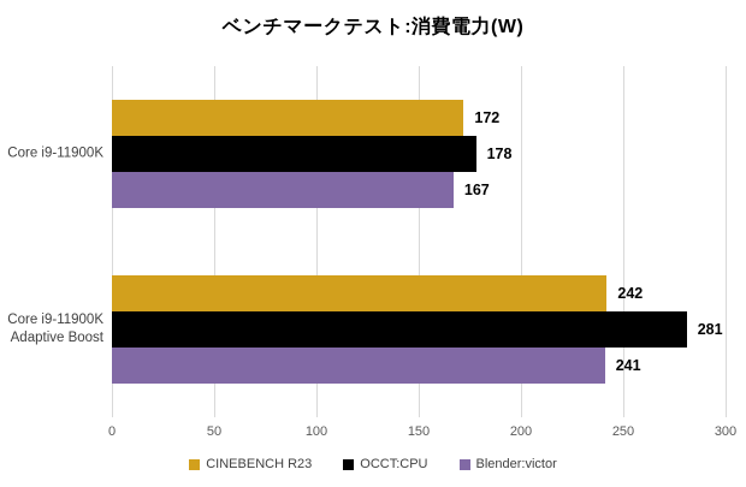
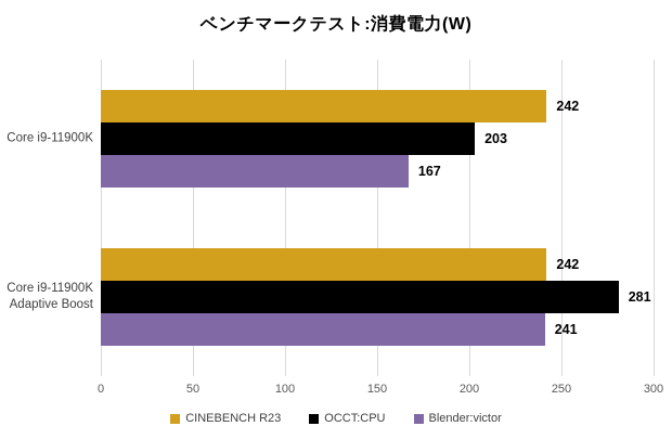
CINEBENCH R23/Core i9-11900K: 172 -> 242
OCCT:CPU/Core i9-11900K: 178 -> 203
